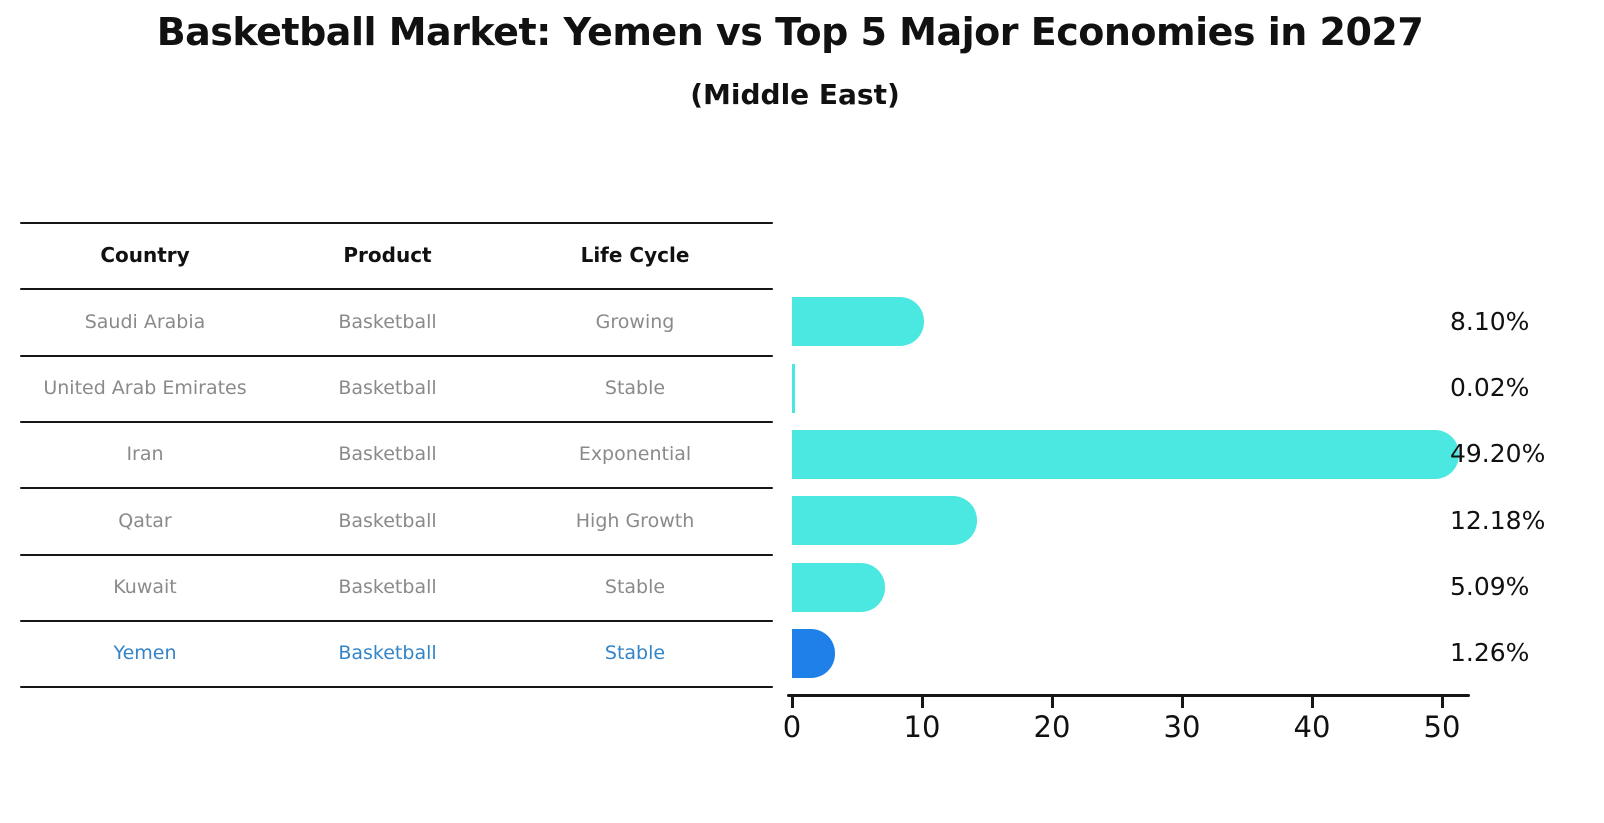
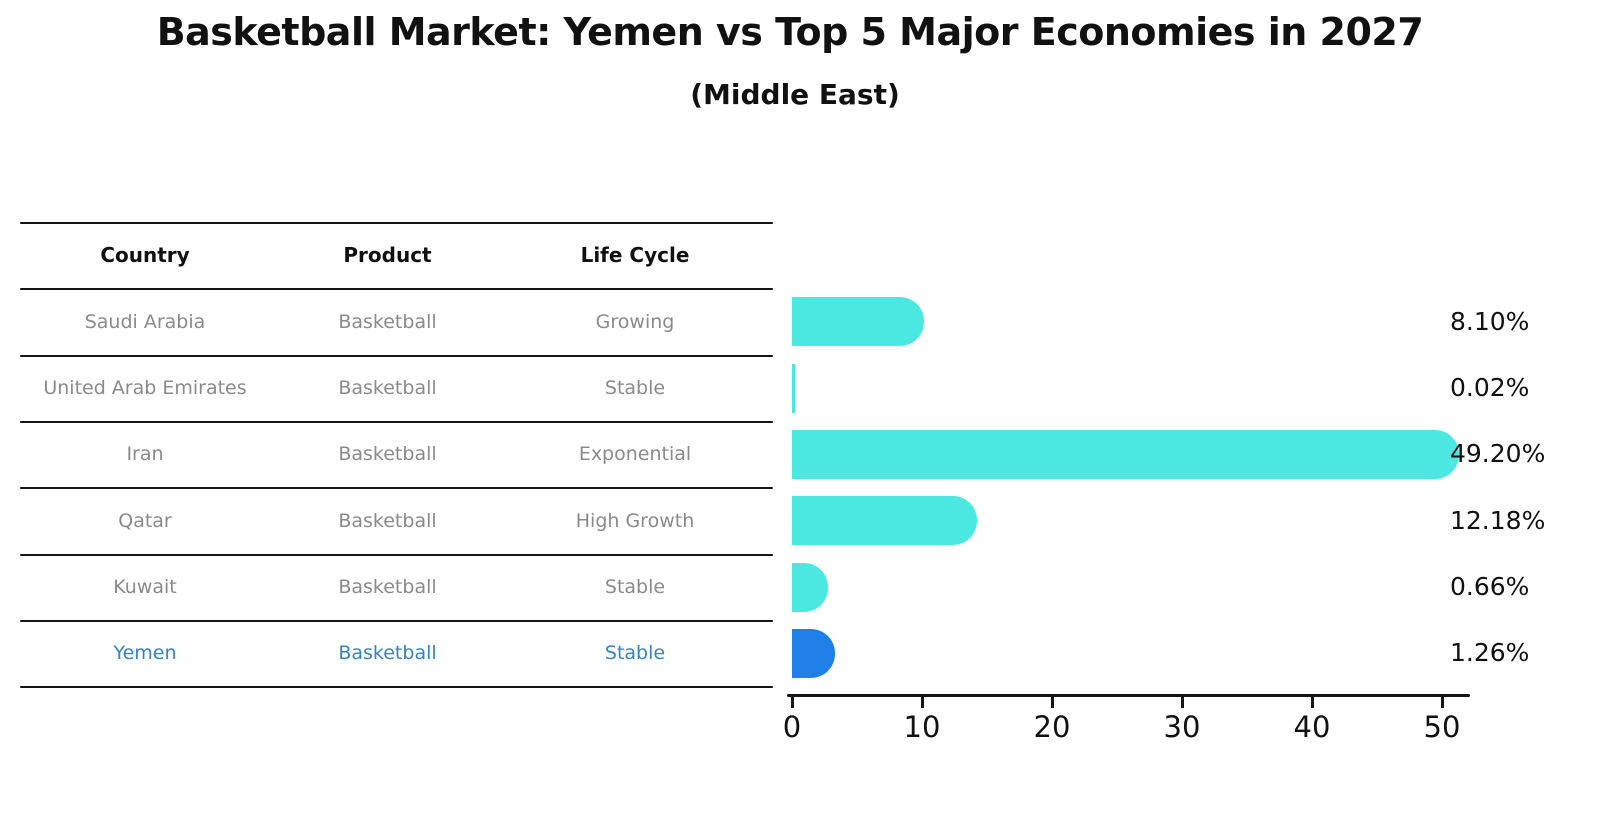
Kuwait: 5.09% -> 0.66%
